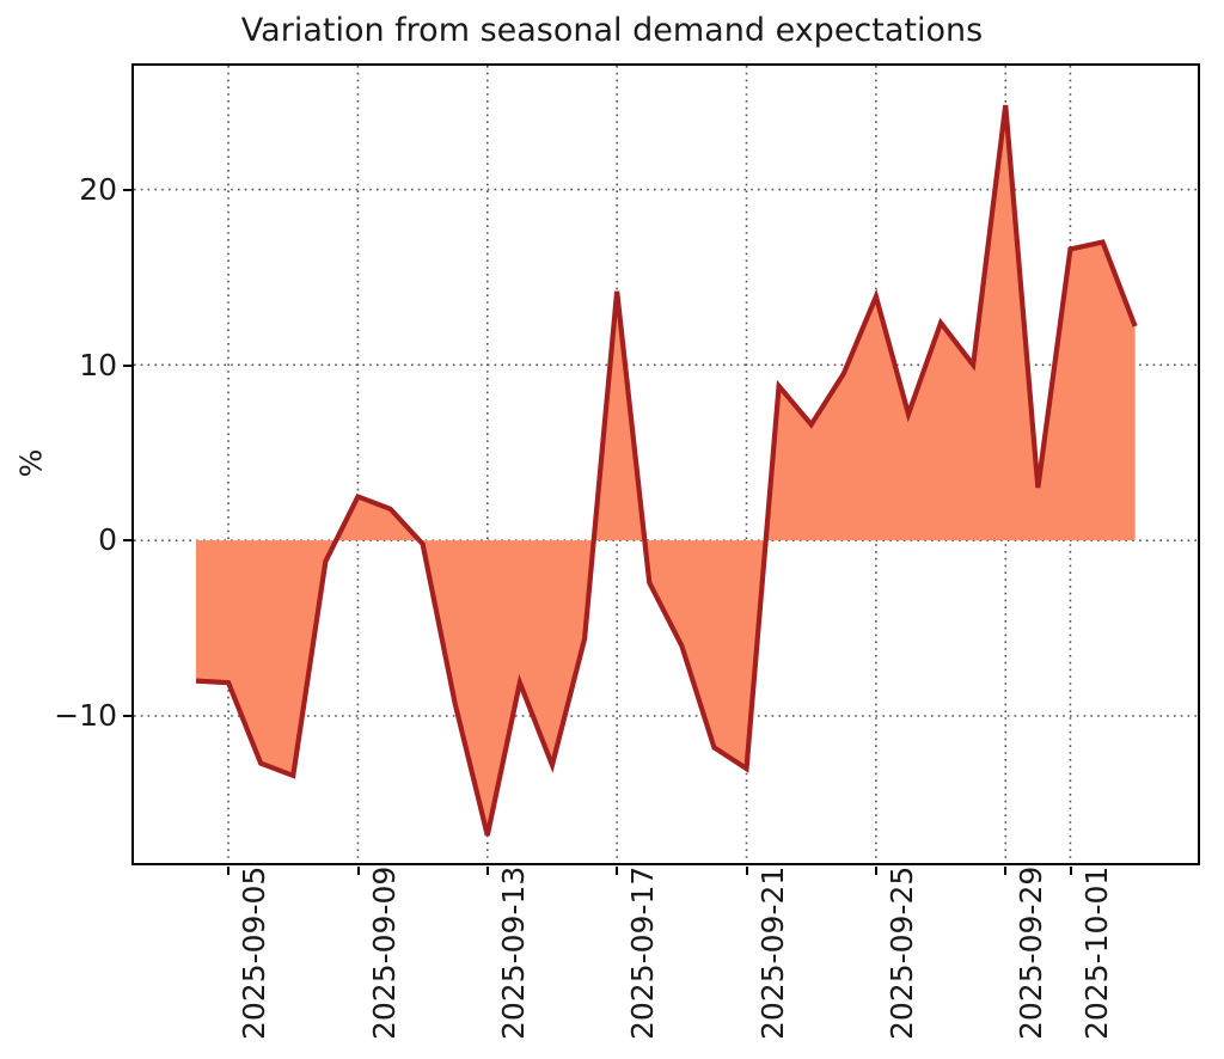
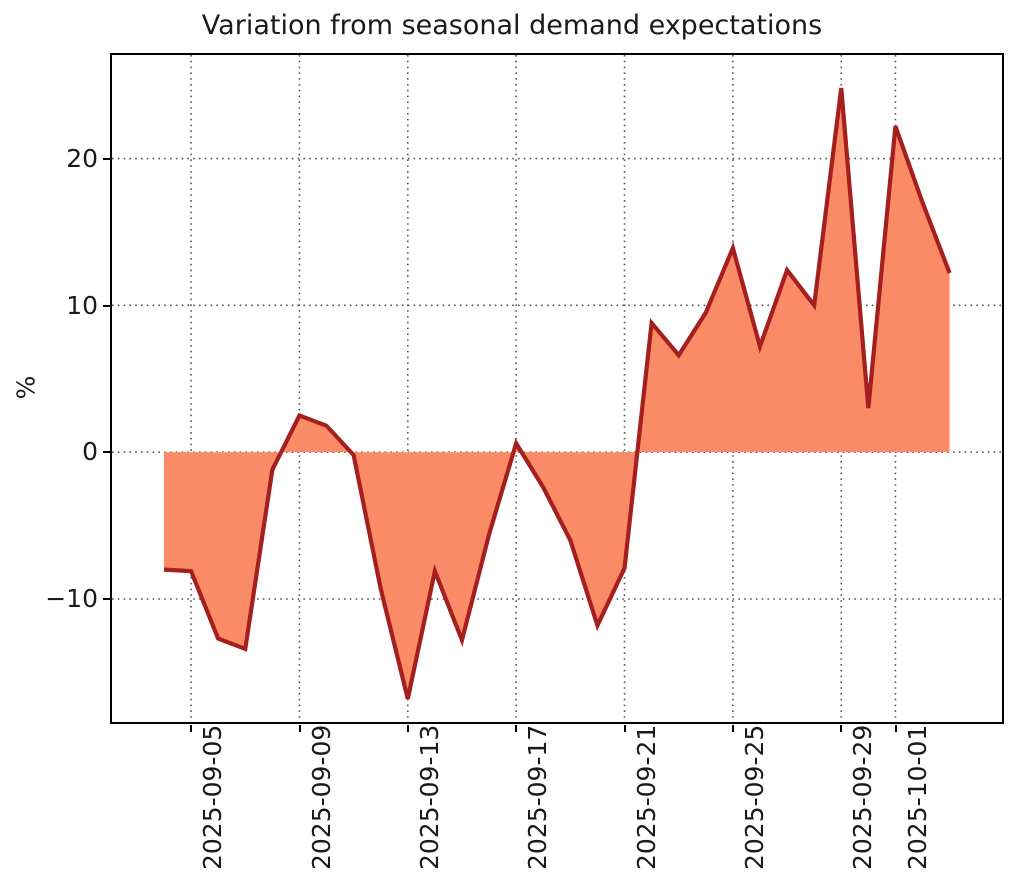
2025-09-17: 14.2 -> 0.6
2025-09-21: -13.0 -> -7.9
2025-10-01: 16.6 -> 22.2
